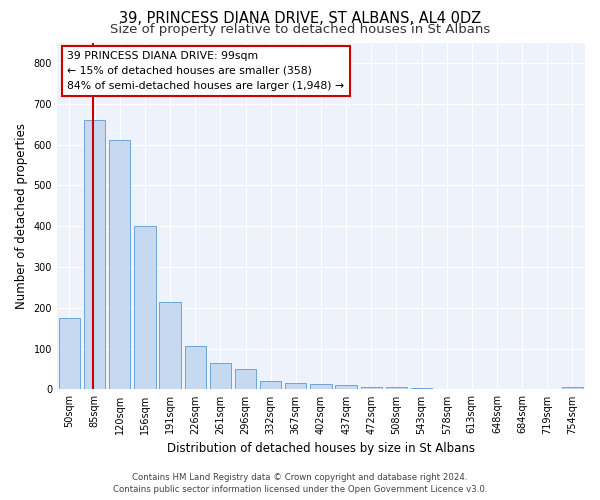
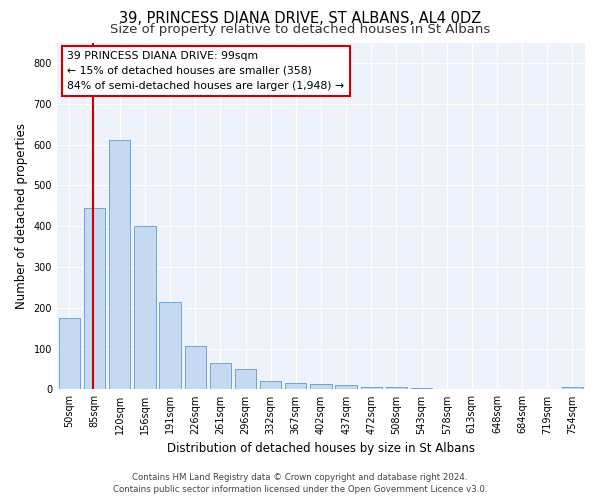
85sqm: 660 -> 445
